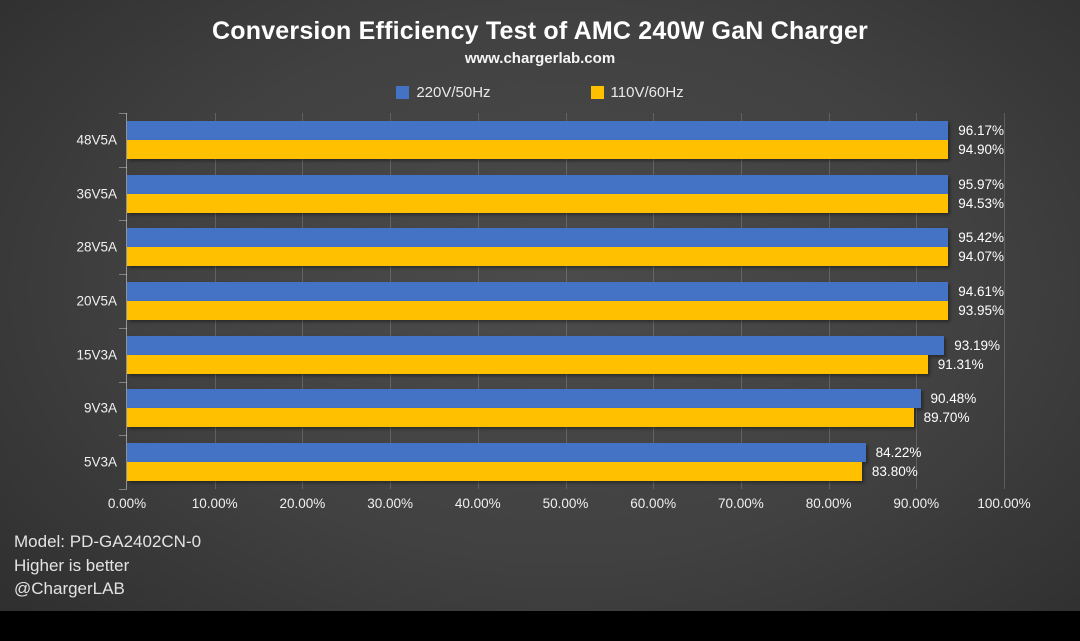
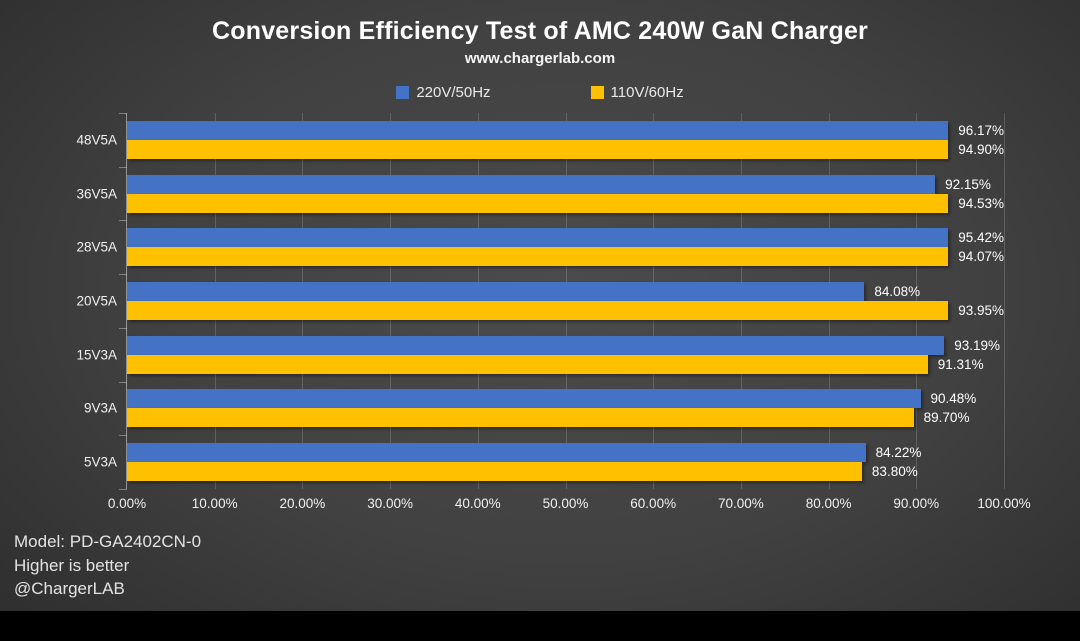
220V/50Hz/36V5A: 95.97% -> 92.15%
220V/50Hz/20V5A: 94.61% -> 84.08%
